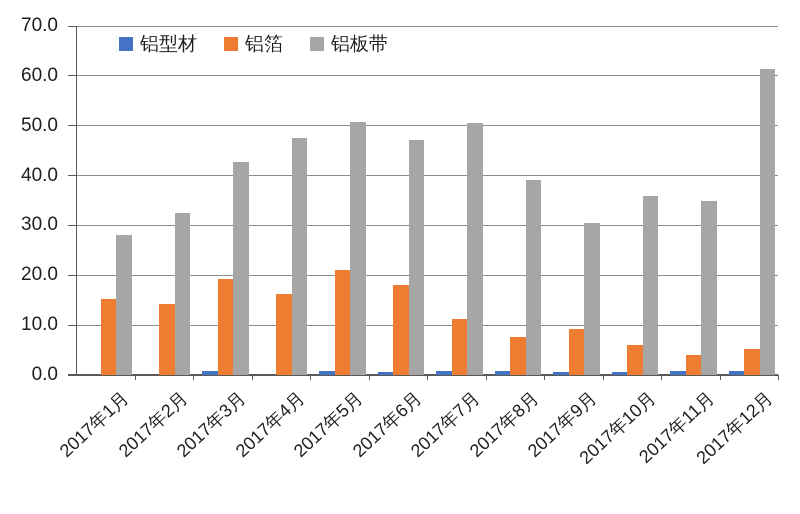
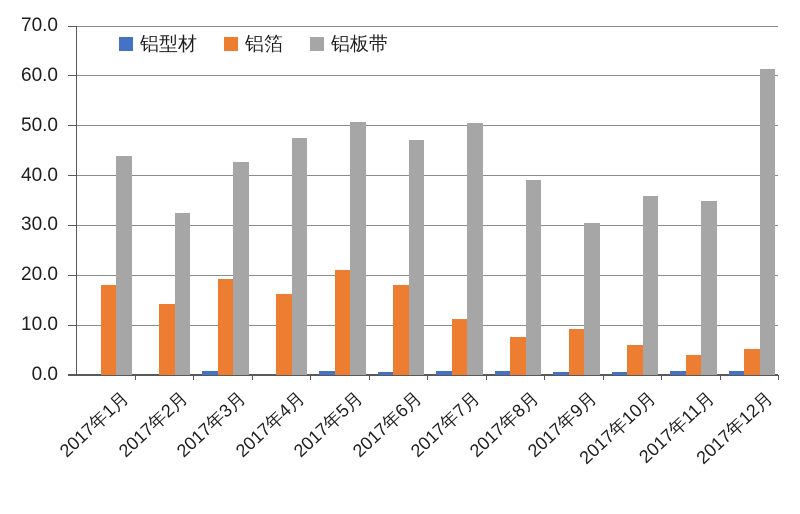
铝箔/2017年1月: 15 -> 18
铝板带/2017年1月: 28 -> 44
